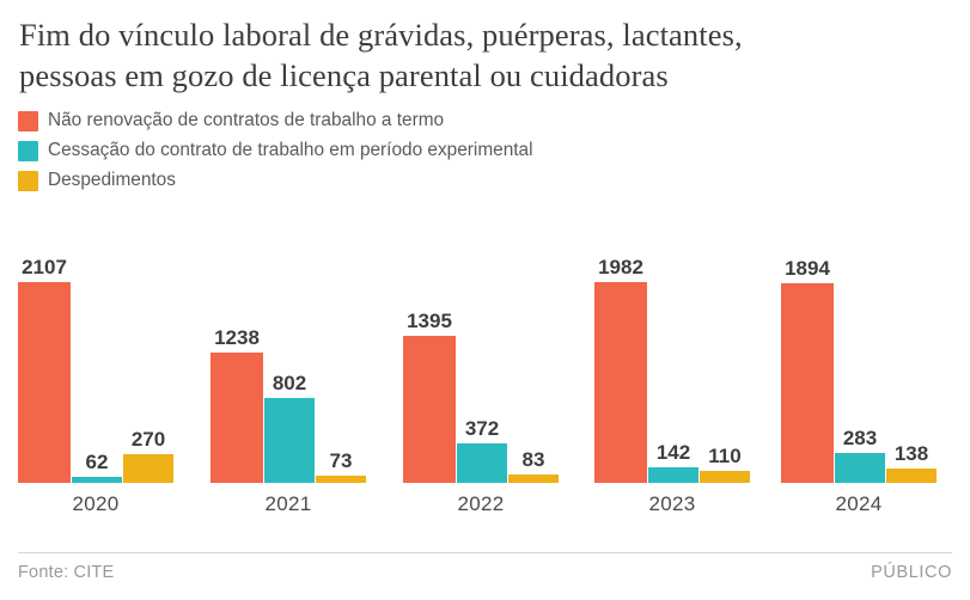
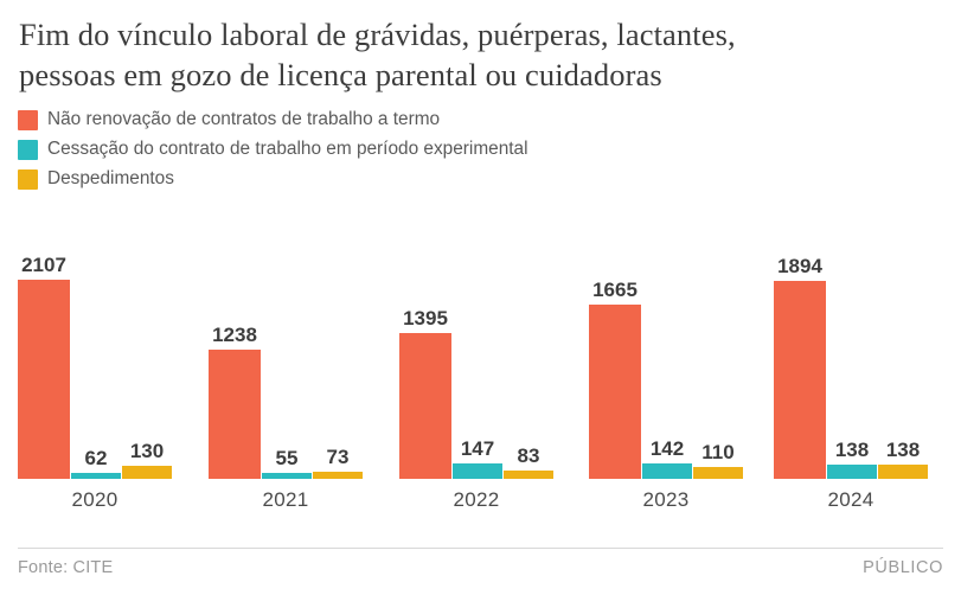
Despedimentos/2020: 270 -> 130
Cessação do contrato de trabalho em período experimental/2021: 802 -> 55
Cessação do contrato de trabalho em período experimental/2022: 372 -> 147
Não renovação de contratos de trabalho a termo/2023: 1982 -> 1665
Cessação do contrato de trabalho em período experimental/2024: 283 -> 138
